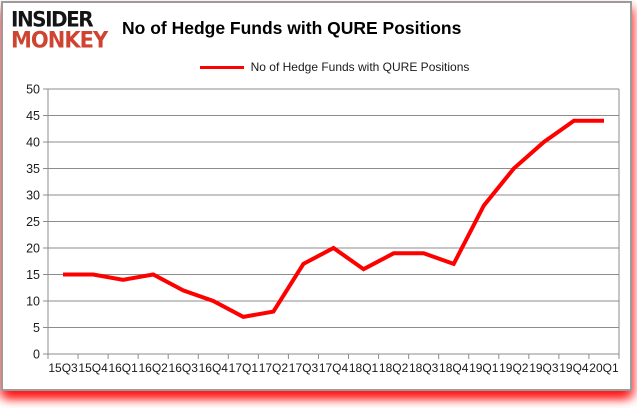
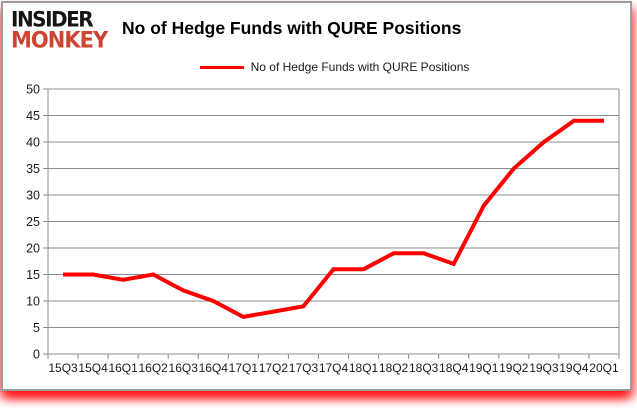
17Q3: 17 -> 9
17Q4: 20 -> 16
